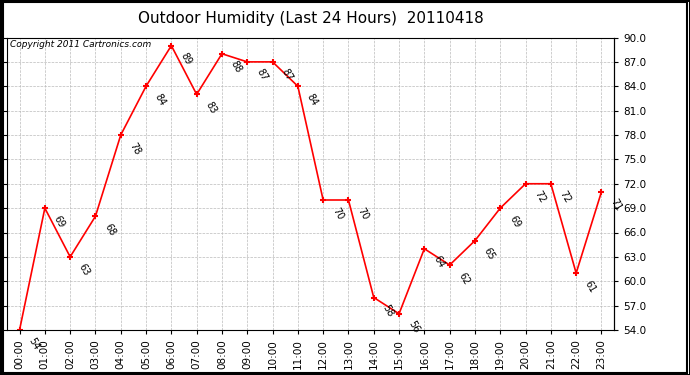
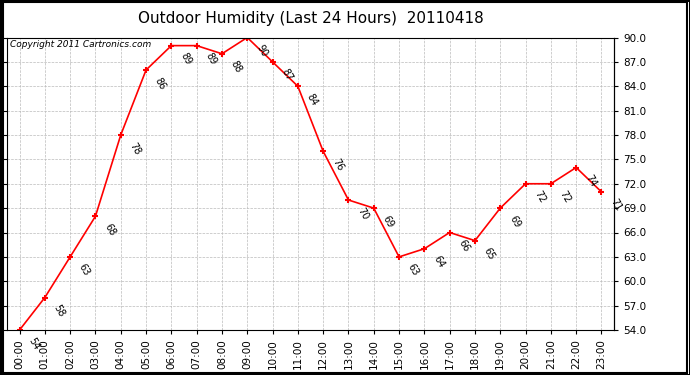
01:00: 69 -> 58
05:00: 84 -> 86
07:00: 83 -> 89
09:00: 87 -> 90
12:00: 70 -> 76
14:00: 58 -> 69
15:00: 56 -> 63
17:00: 62 -> 66
22:00: 61 -> 74
